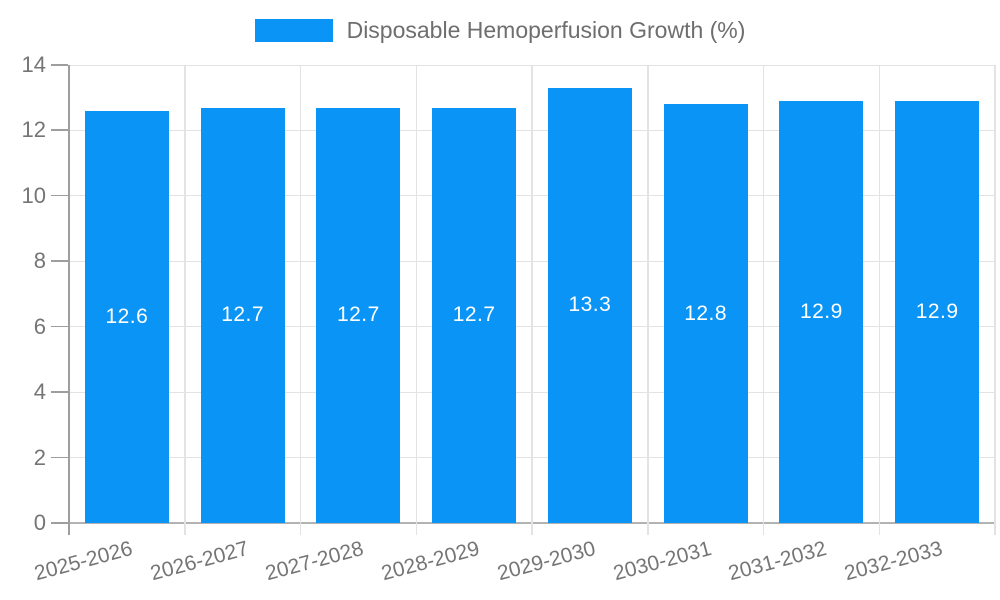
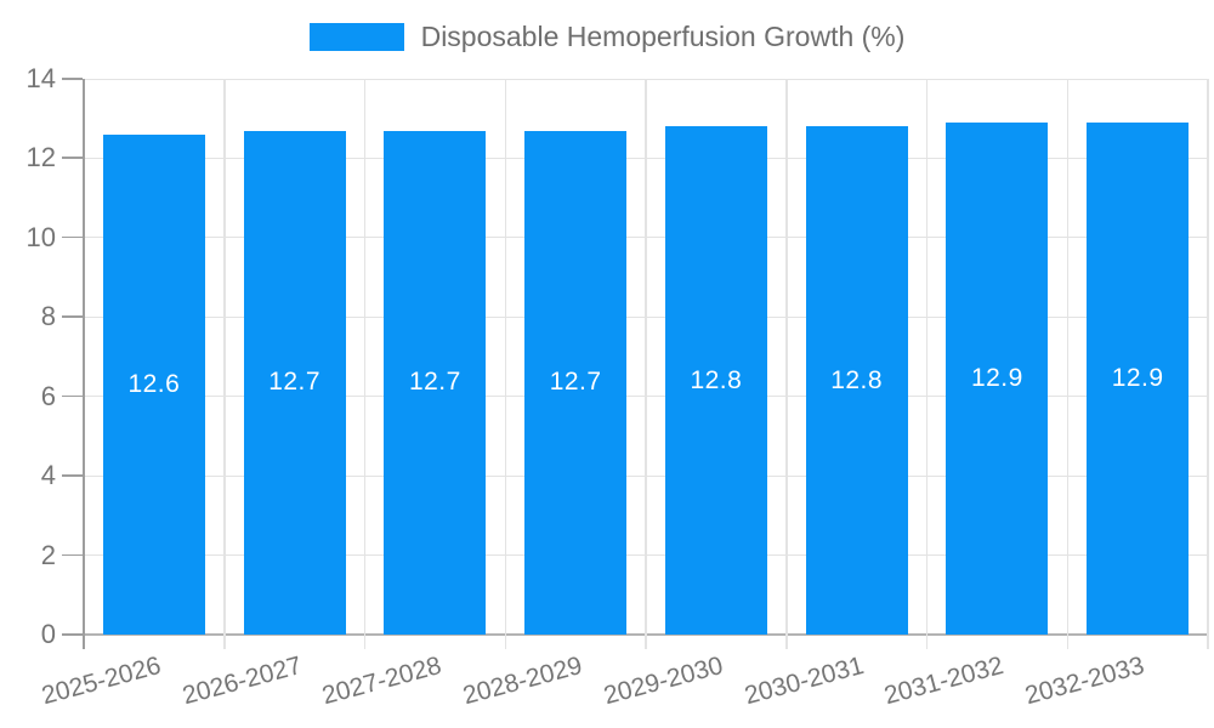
2029-2030: 13.3 -> 12.8
